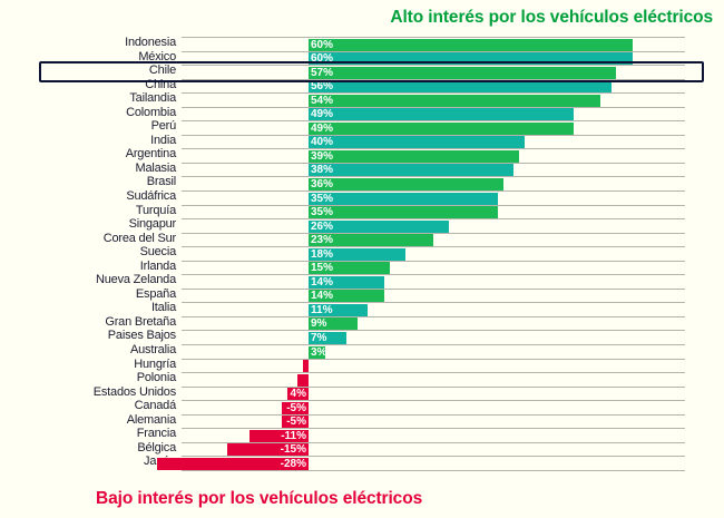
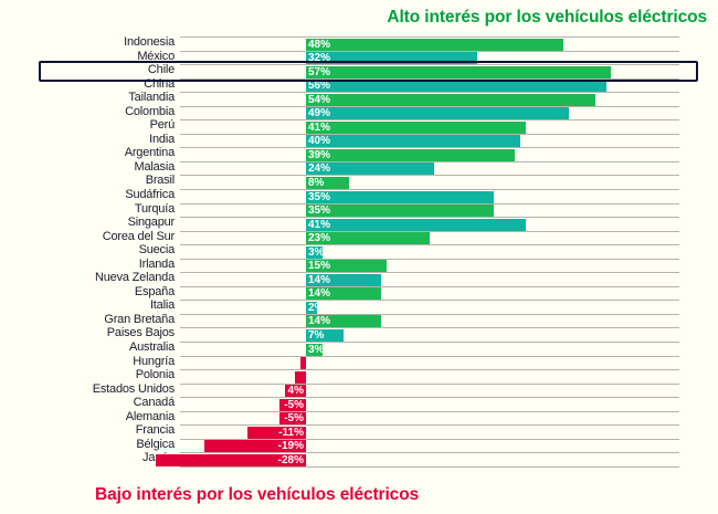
Indonesia: 60% -> 48%
México: 60% -> 32%
Perú: 49% -> 41%
Malasia: 38% -> 24%
Brasil: 36% -> 8%
Singapur: 26% -> 41%
Suecia: 18% -> 3%
Italia: 11% -> 2%
Gran Bretaña: 9% -> 14%
Bélgica: -15% -> -19%
